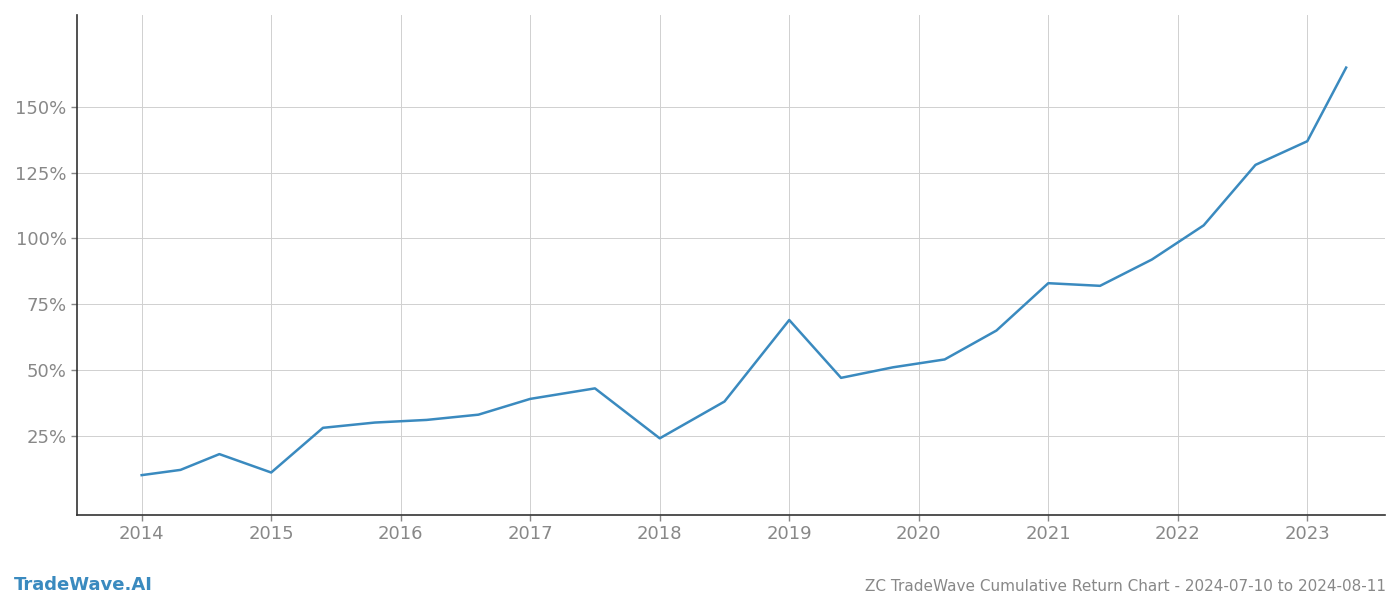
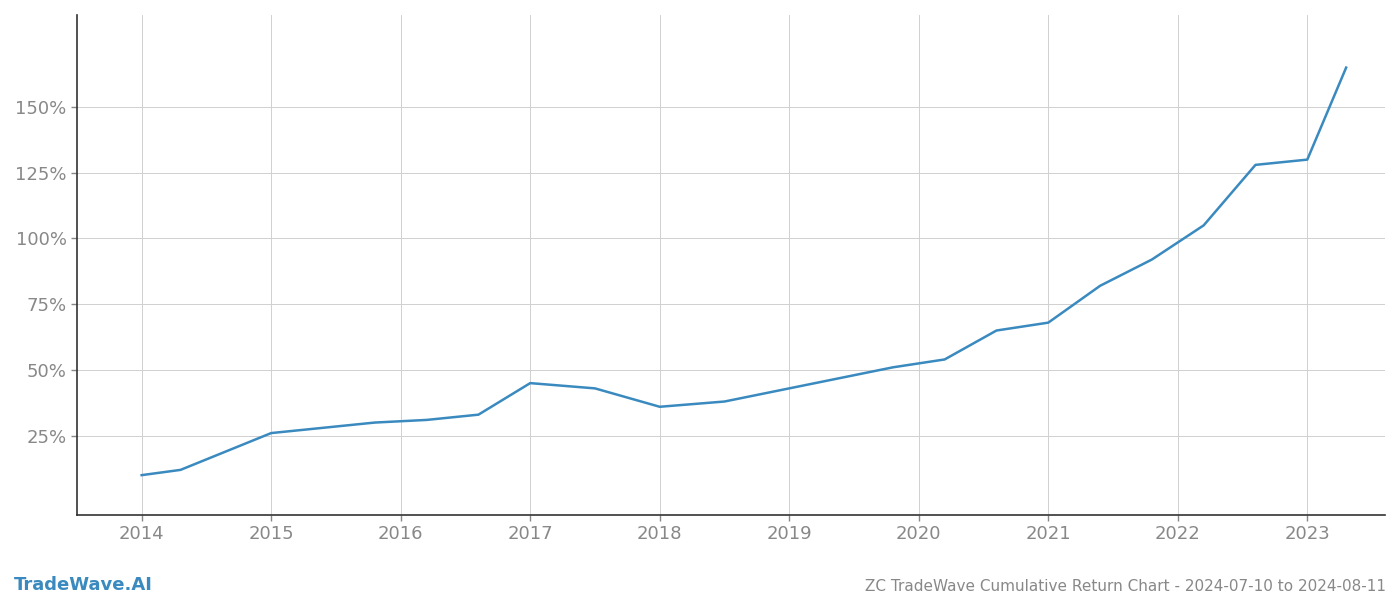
2015: 11% -> 26%
2017: 39% -> 45%
2018: 24% -> 36%
2019: 69% -> 43%
2021: 83% -> 68%
2023: 137% -> 130%
